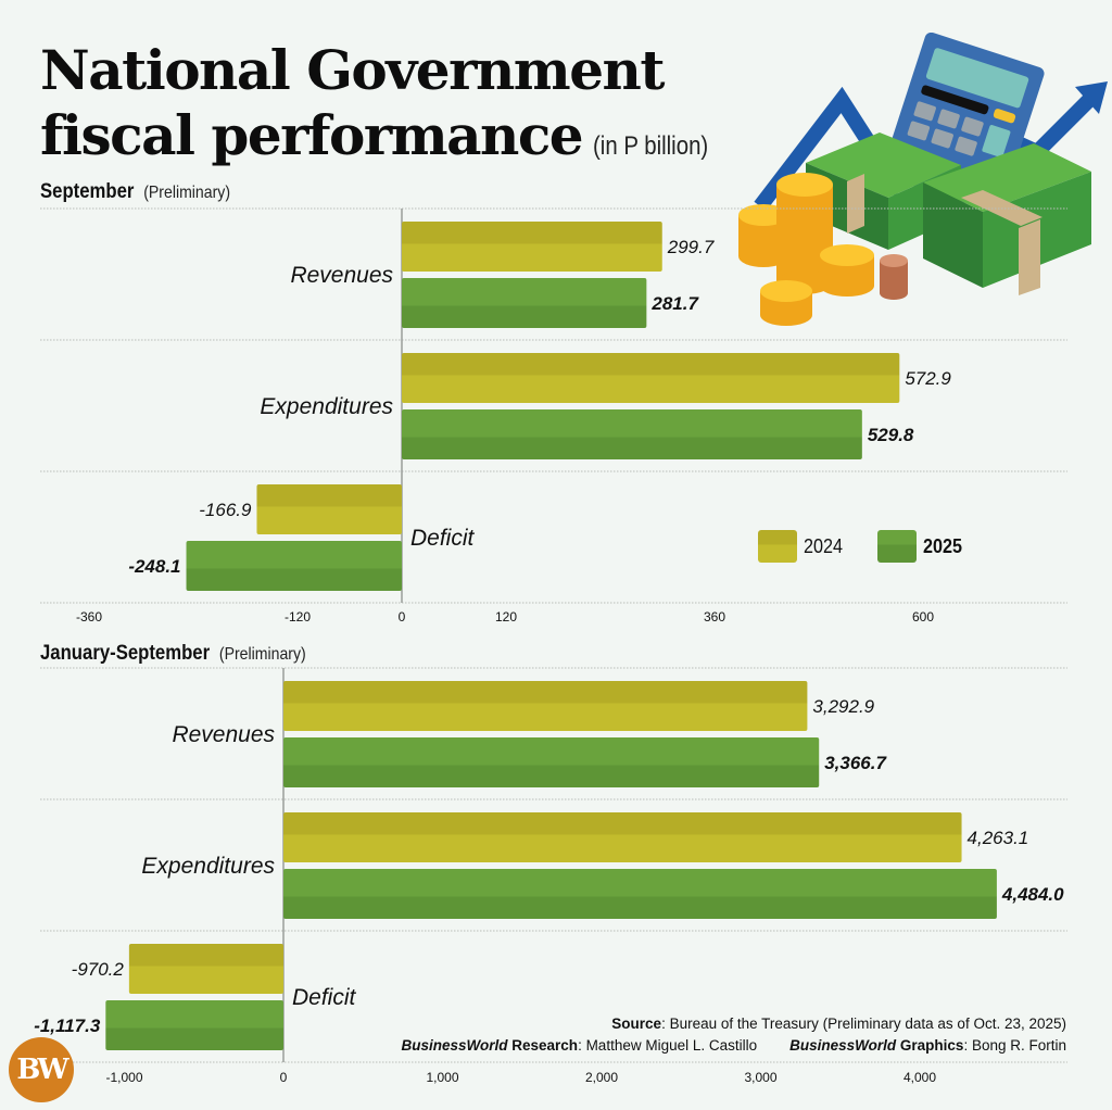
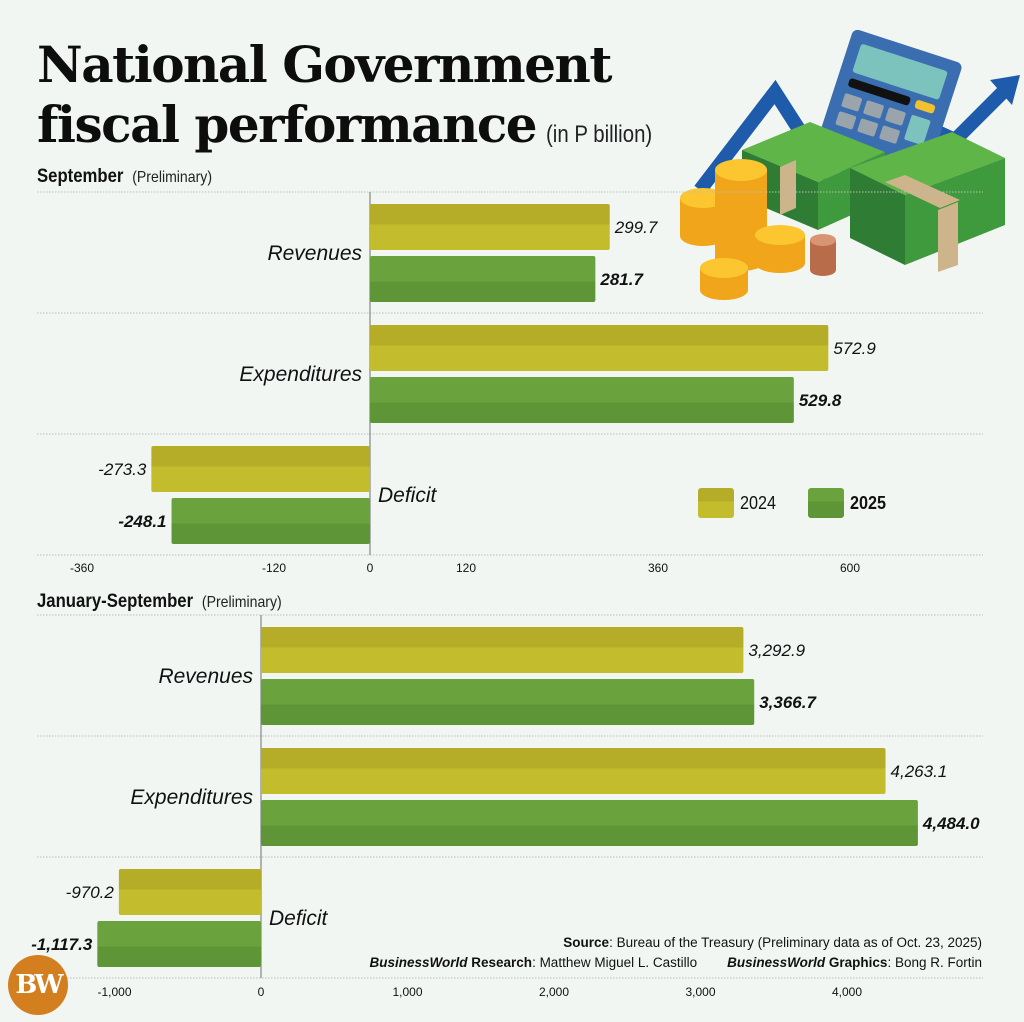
September/2024/Deficit: -166.9 -> -273.3
